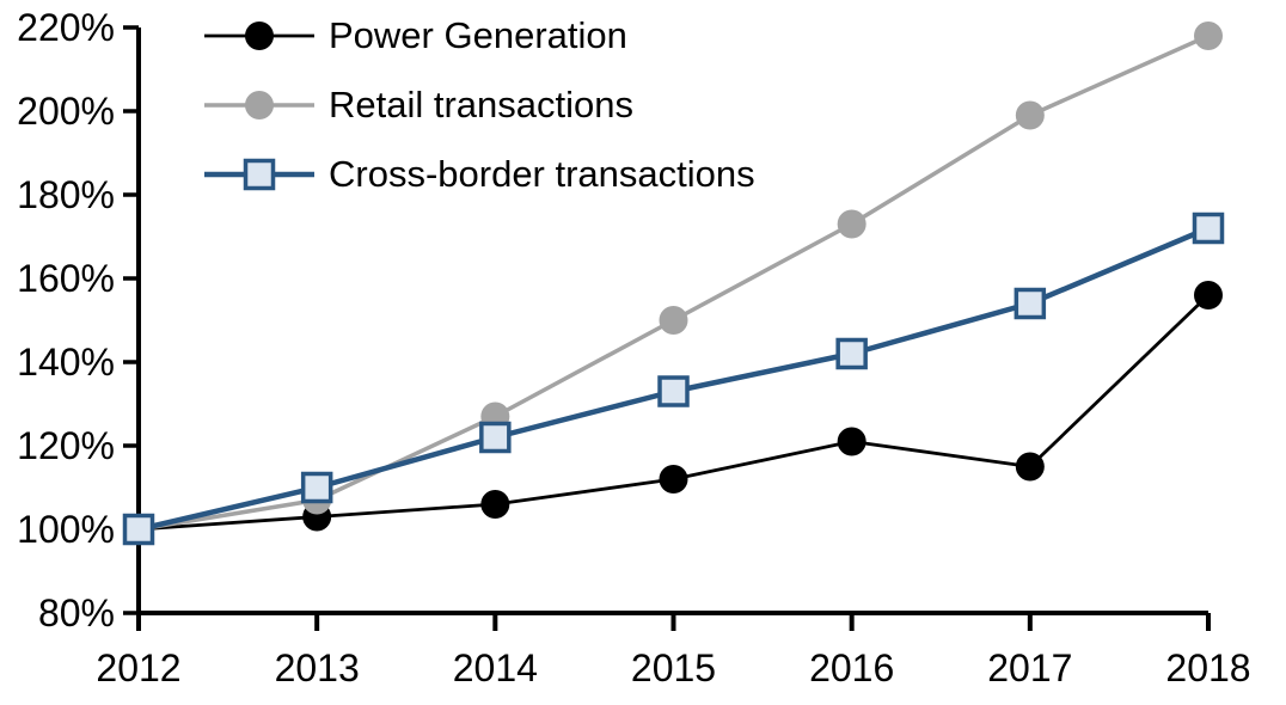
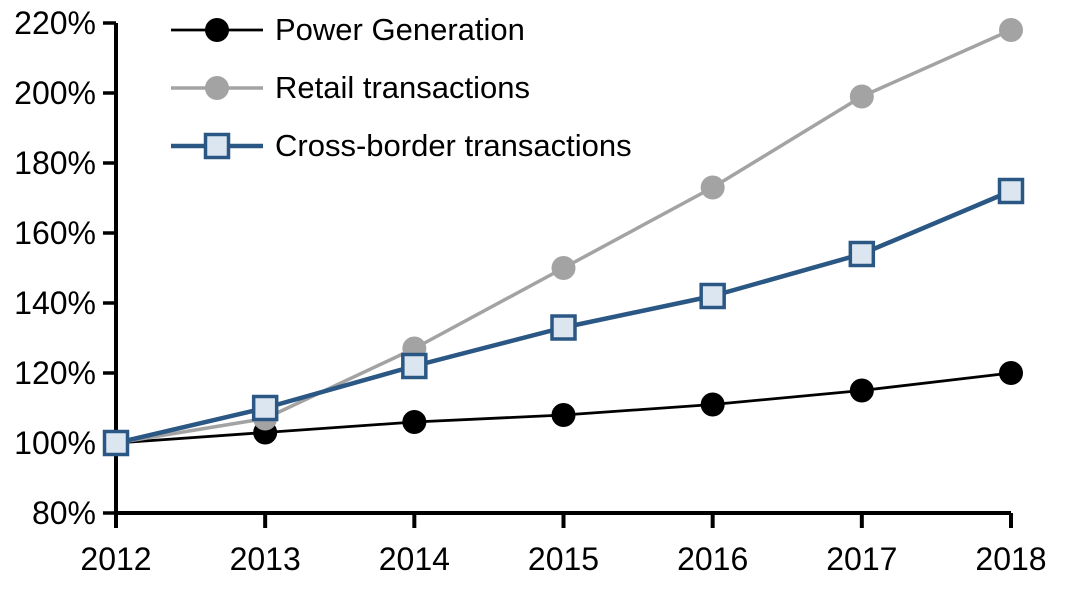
Power Generation/2015: 112% -> 108%
Power Generation/2016: 121% -> 111%
Power Generation/2018: 156% -> 120%
